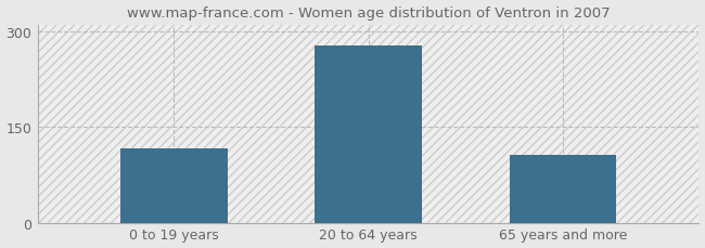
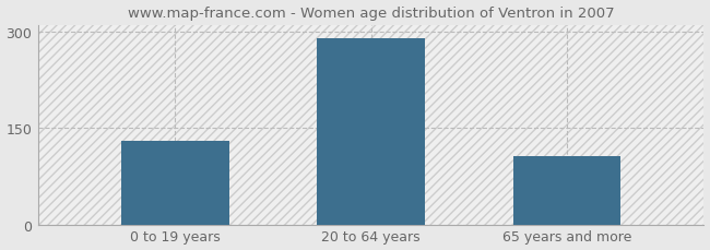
0 to 19 years: 116 -> 130
20 to 64 years: 278 -> 289
